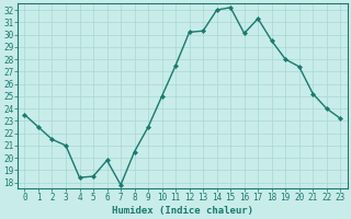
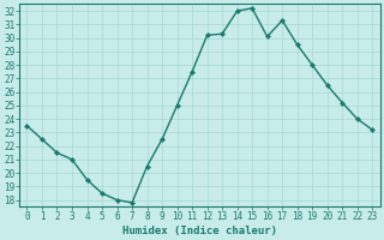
4: 18.4 -> 19.5
6: 19.8 -> 18.0
20: 27.4 -> 26.5
